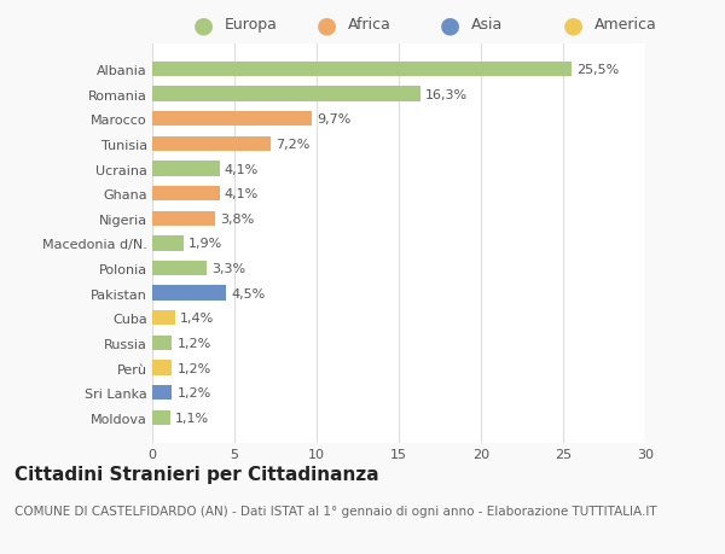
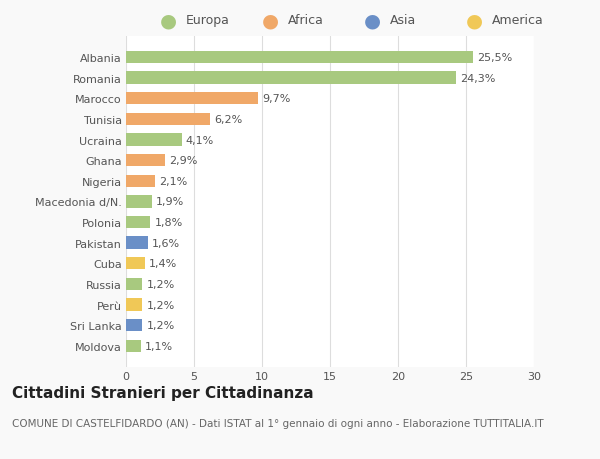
Romania: 16,3% -> 24,3%
Tunisia: 7,2% -> 6,2%
Ghana: 4,1% -> 2,9%
Nigeria: 3,8% -> 2,1%
Polonia: 3,3% -> 1,8%
Pakistan: 4,5% -> 1,6%
